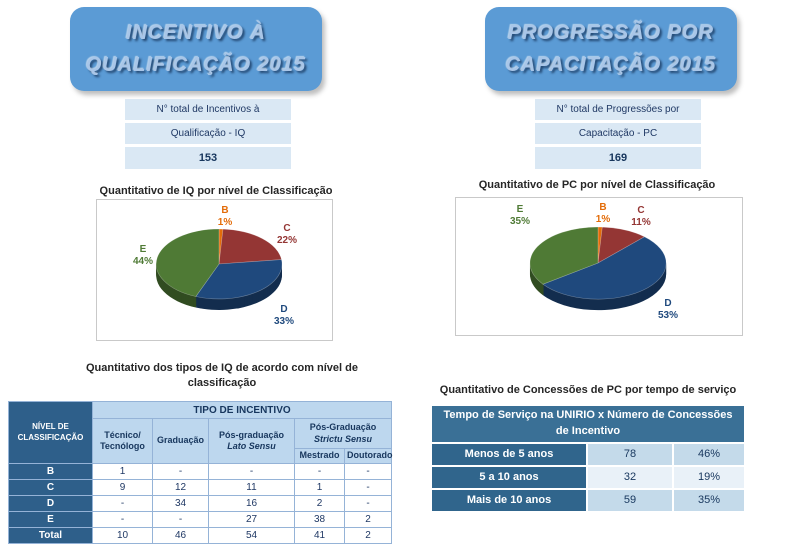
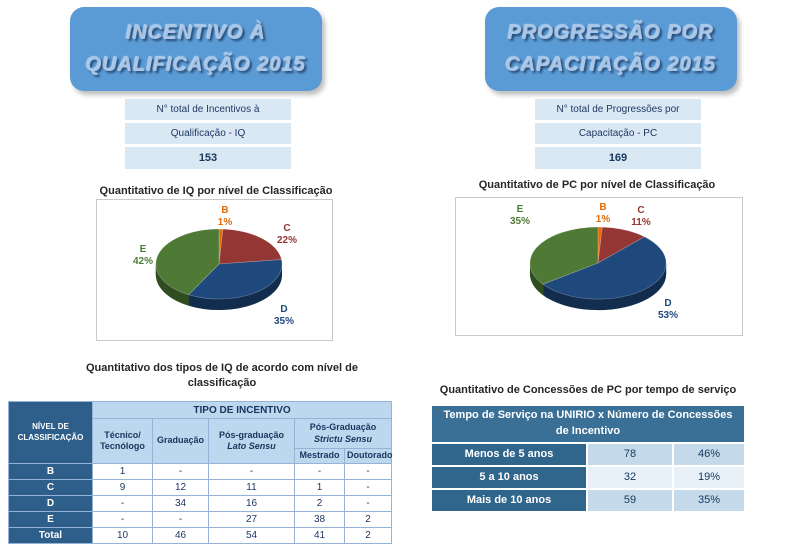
Quantitativo de IQ por nível de Classificação/D: 33% -> 35%
Quantitativo de IQ por nível de Classificação/E: 44% -> 42%
